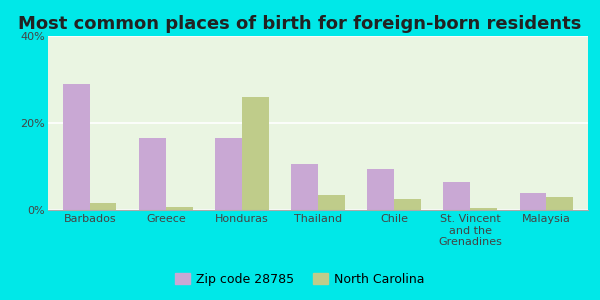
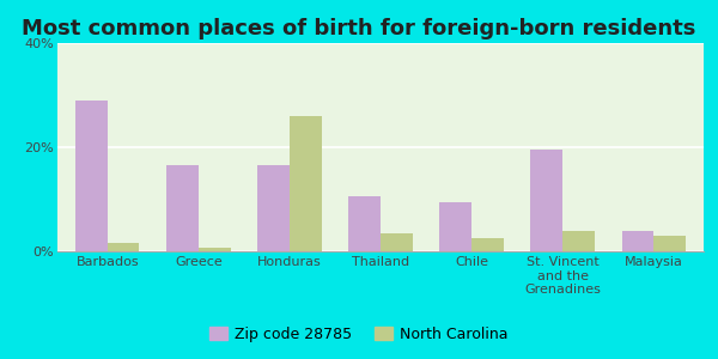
Zip code 28785/St. Vincent and the Grenadines: 6.5% -> 19.5%
North Carolina/St. Vincent and the Grenadines: 0.5% -> 4.0%
